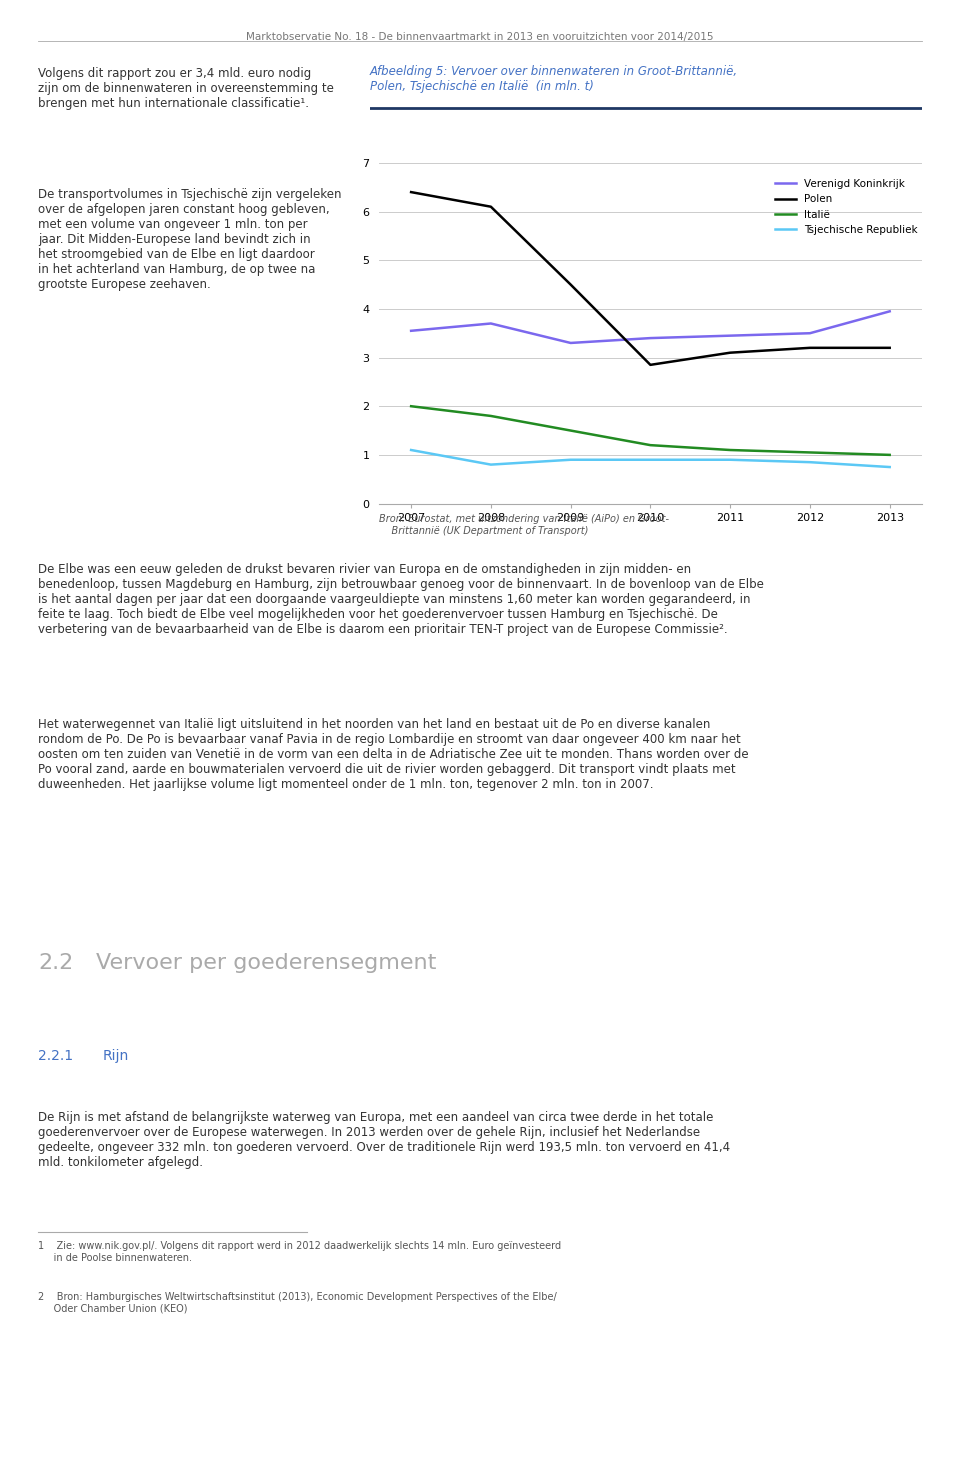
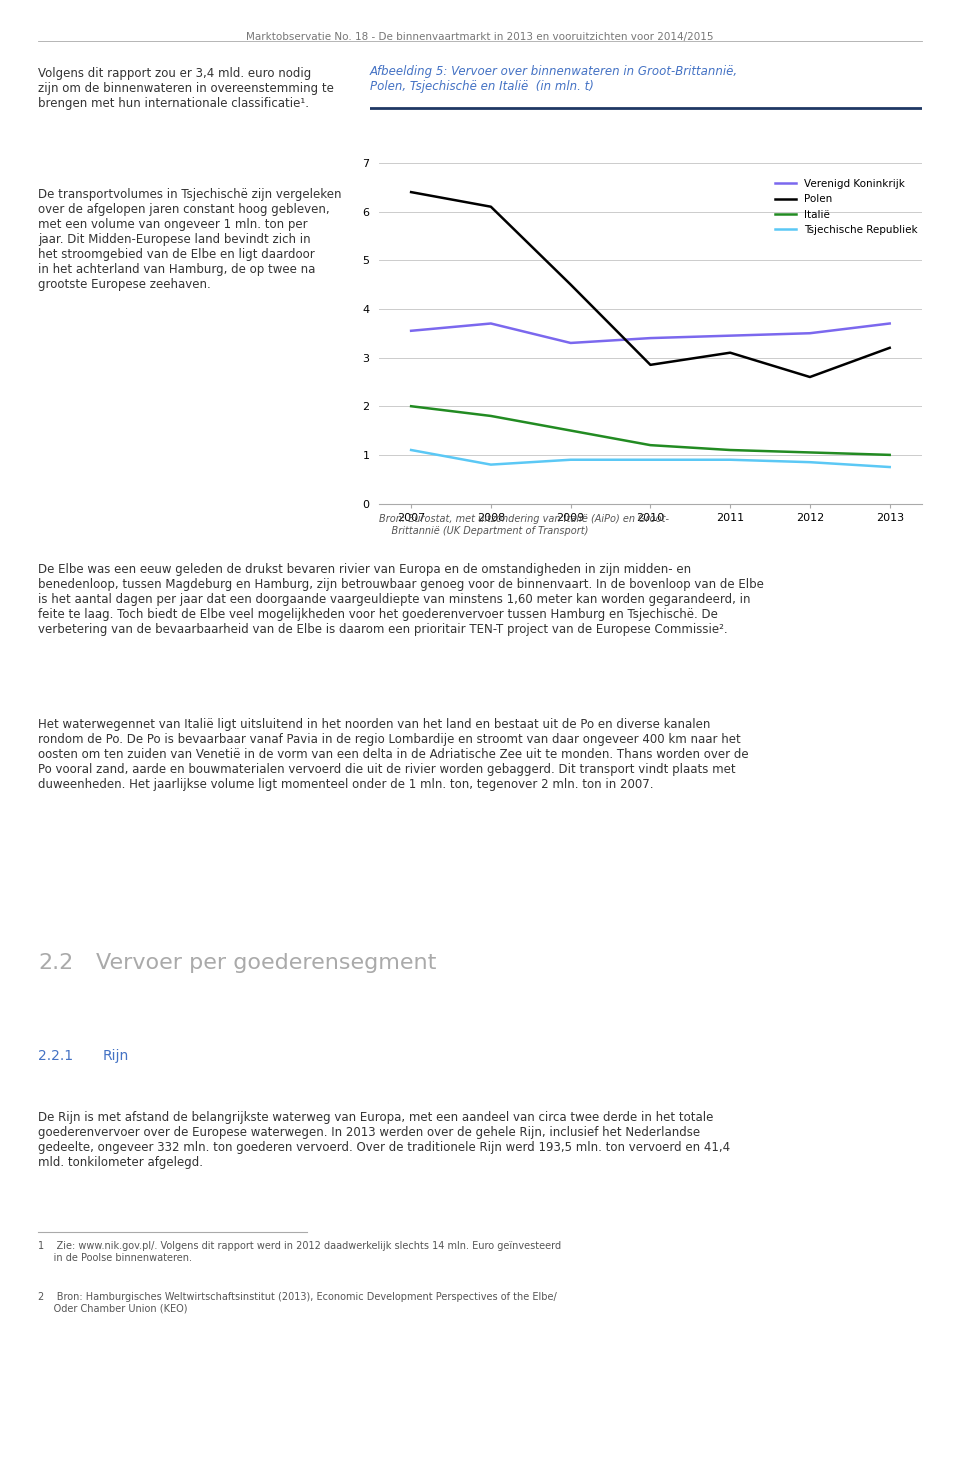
Polen/2012: 3.20 -> 2.60
Verenigd Koninkrijk/2013: 3.95 -> 3.70
